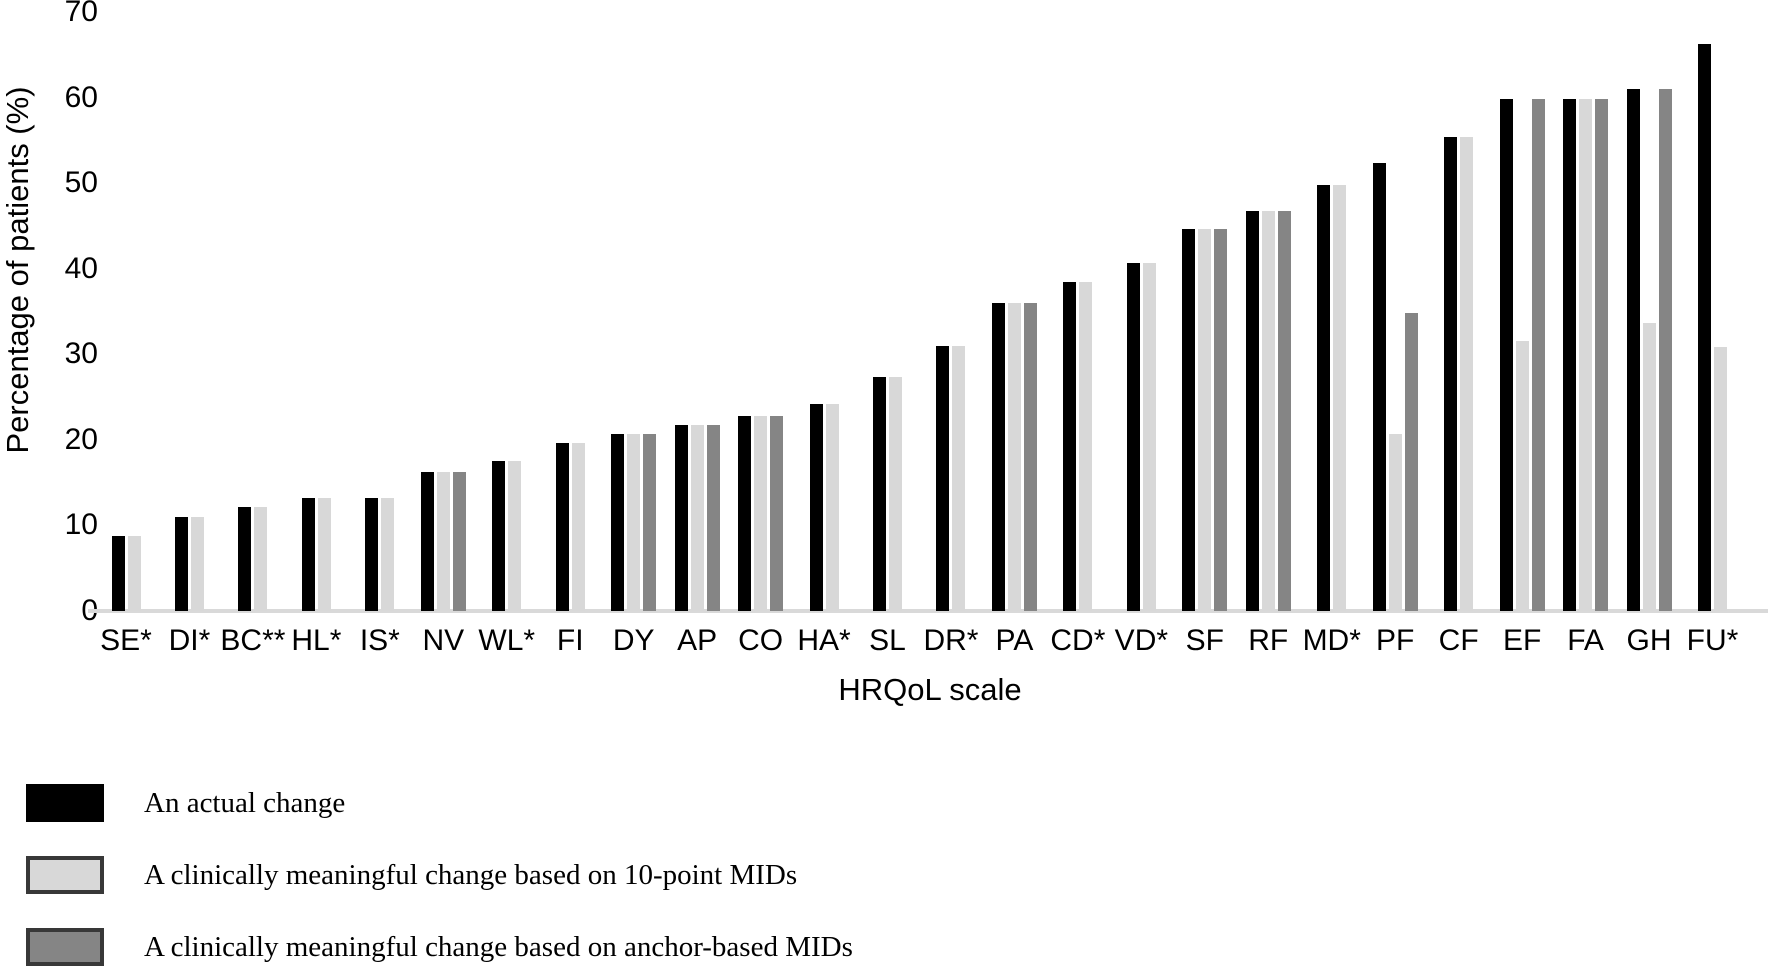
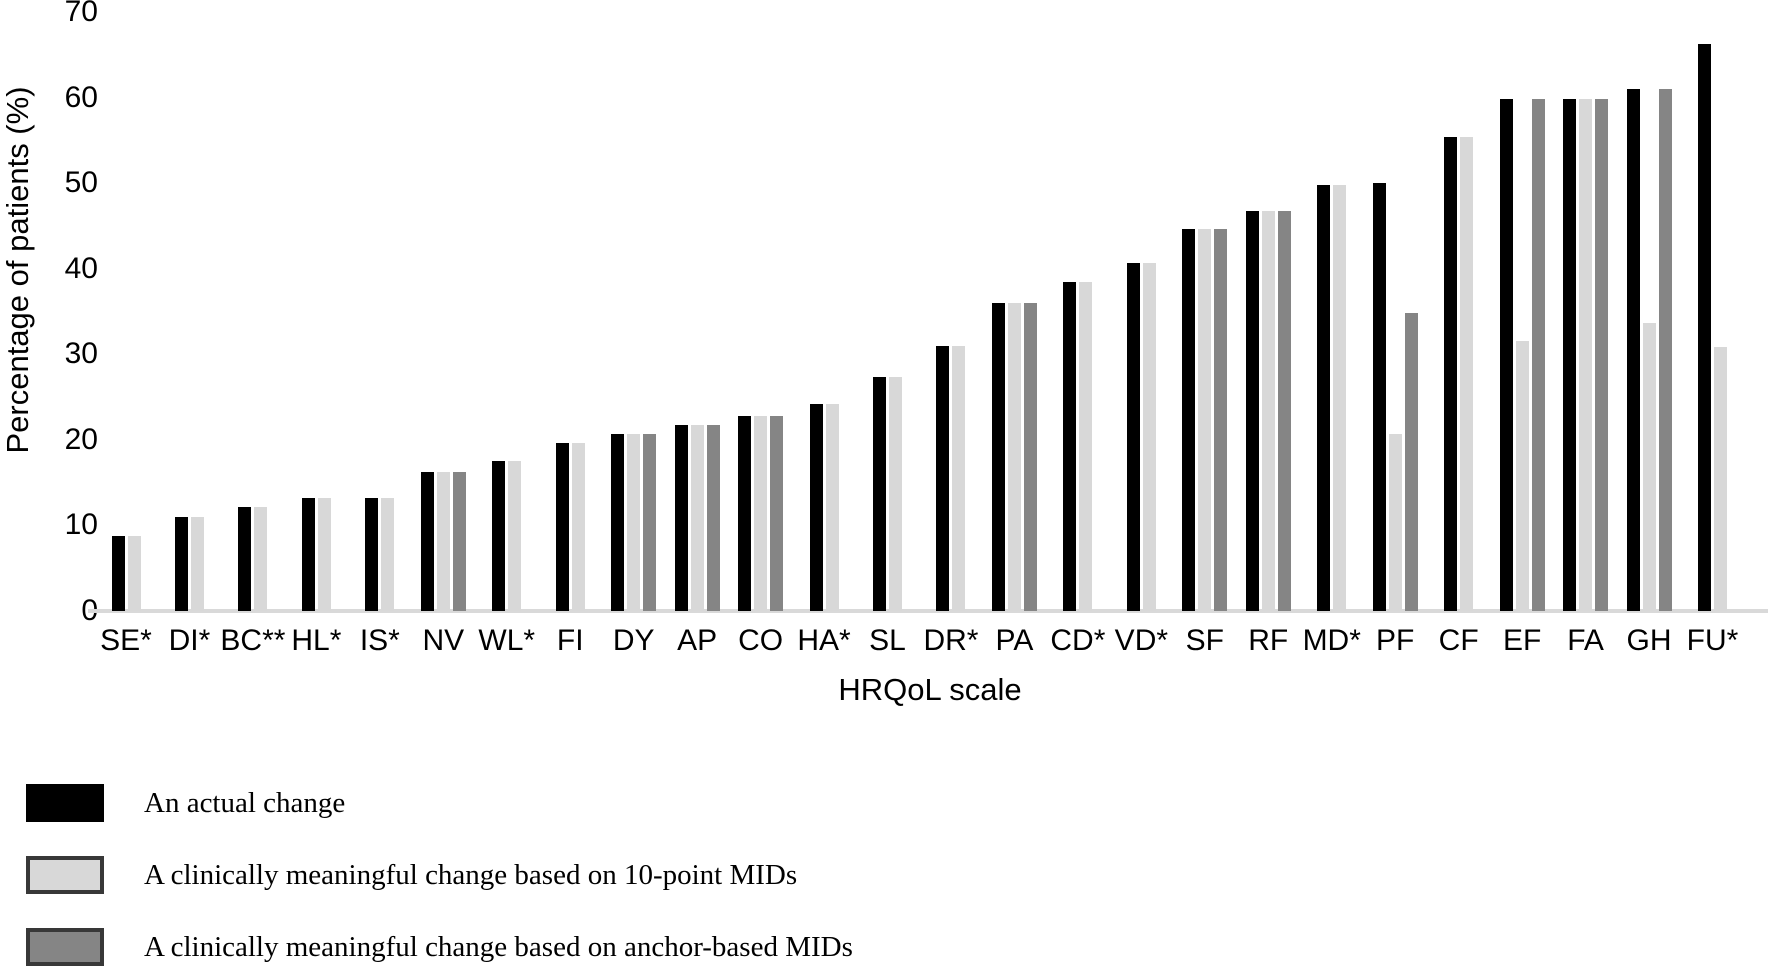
An actual change/PF: 52 -> 50
